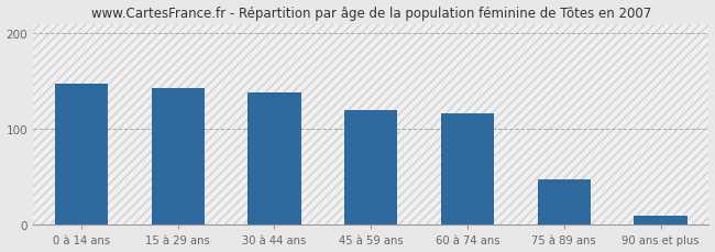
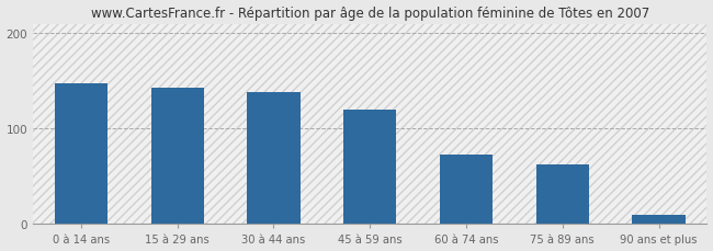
60 à 74 ans: 116 -> 73
75 à 89 ans: 48 -> 63
